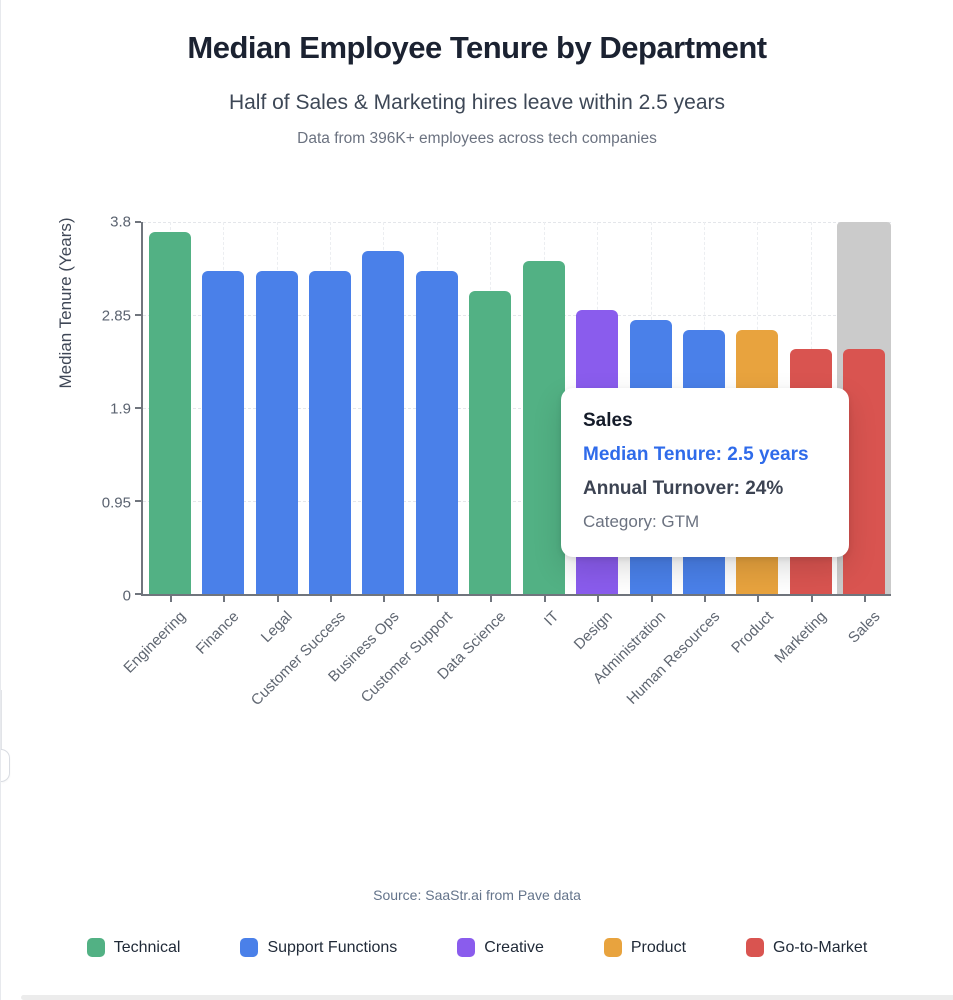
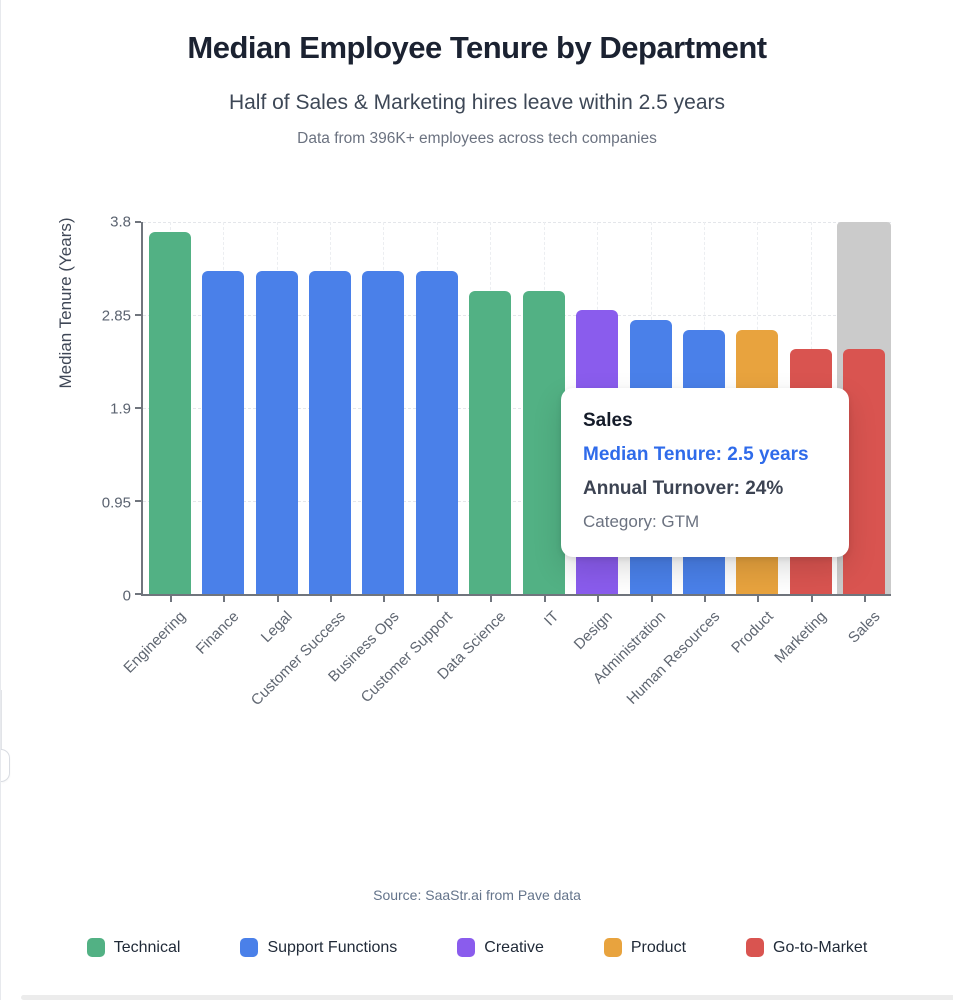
Business Ops: 3.5 -> 3.3
IT: 3.4 -> 3.1
